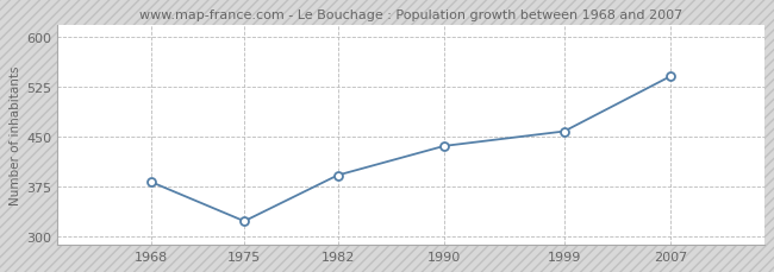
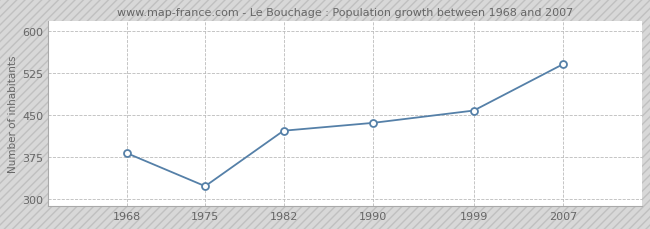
1982: 392 -> 422
